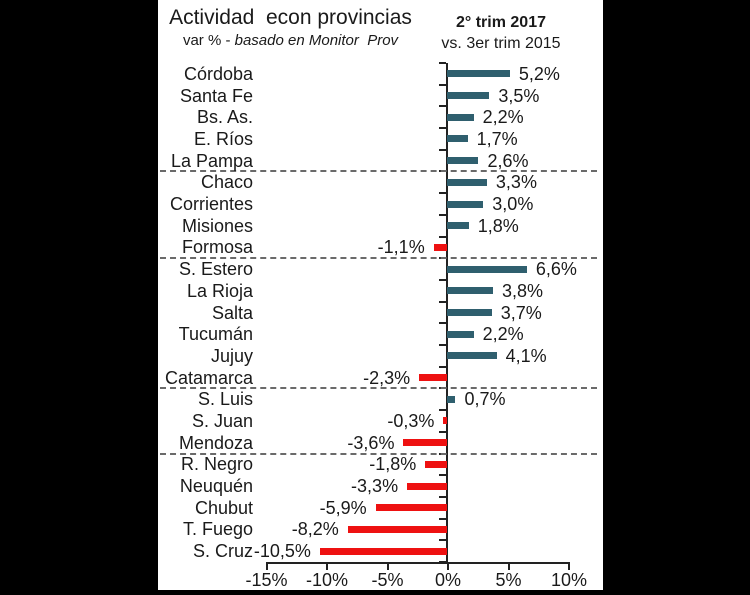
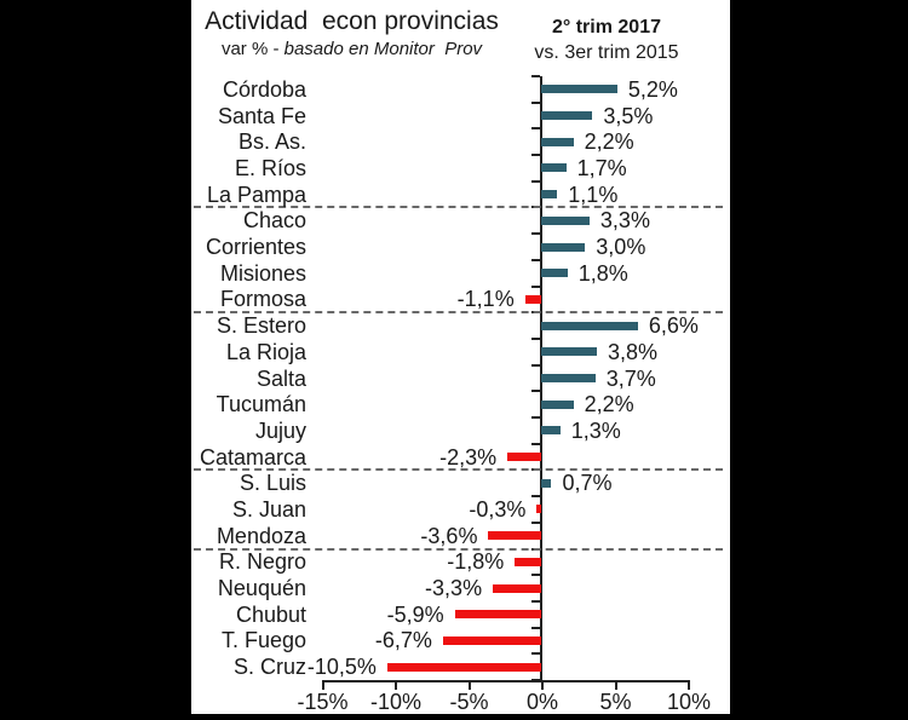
La Pampa: 2,6% -> 1,1%
Jujuy: 4,1% -> 1,3%
T. Fuego: -8,2% -> -6,7%
